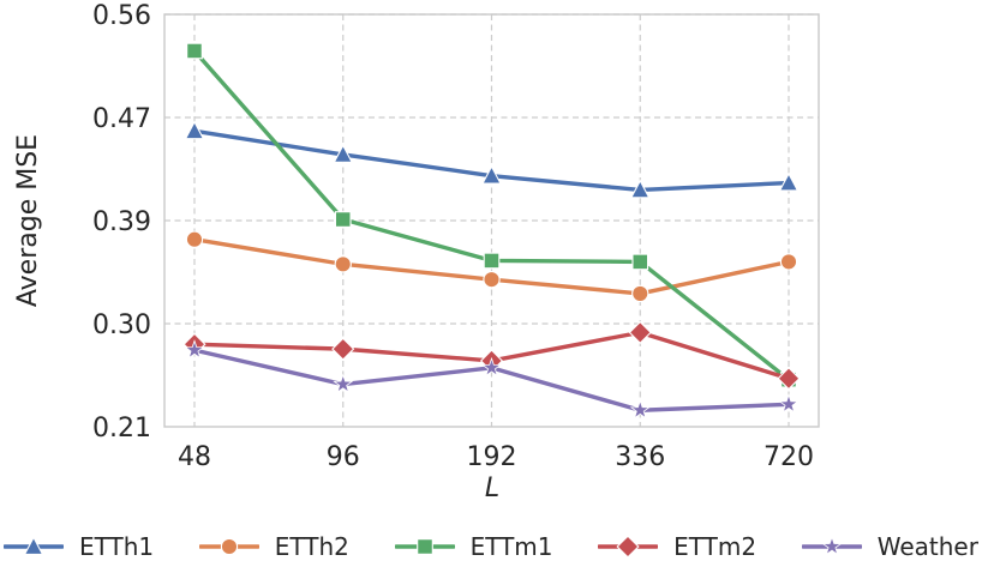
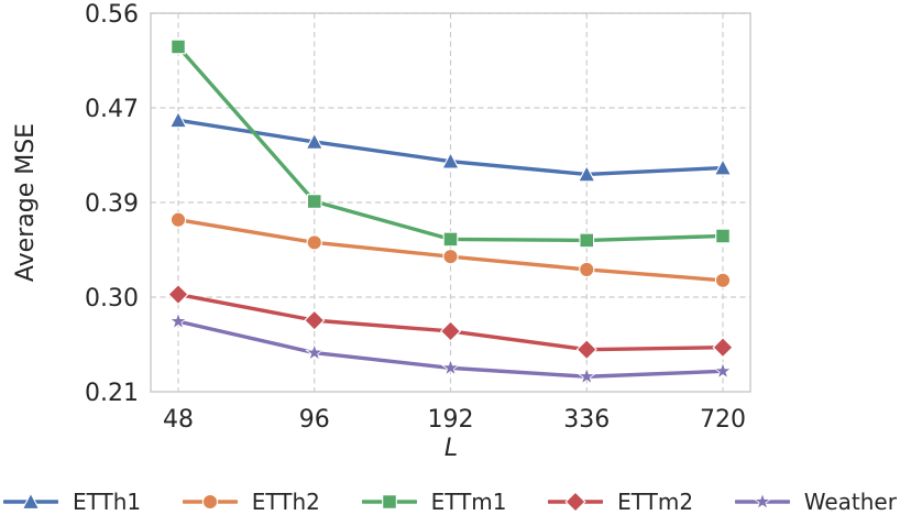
ETTm2/48: 0.28 -> 0.30
Weather/192: 0.26 -> 0.23
ETTm2/336: 0.29 -> 0.25
ETTh2/720: 0.35 -> 0.31
ETTm1/720: 0.25 -> 0.35
